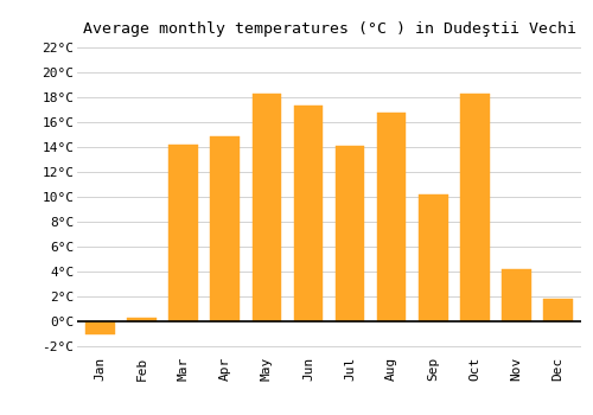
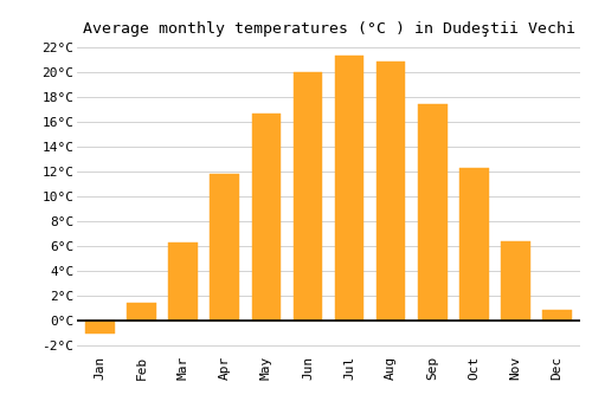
Feb: 0.3°C -> 1.5°C
Mar: 14.2°C -> 6.3°C
Apr: 14.9°C -> 11.8°C
May: 18.3°C -> 16.7°C
Jun: 17.4°C -> 20.0°C
Jul: 14.1°C -> 21.4°C
Aug: 16.8°C -> 20.9°C
Sep: 10.2°C -> 17.5°C
Oct: 18.3°C -> 12.3°C
Nov: 4.2°C -> 6.4°C
Dec: 1.8°C -> 0.9°C
